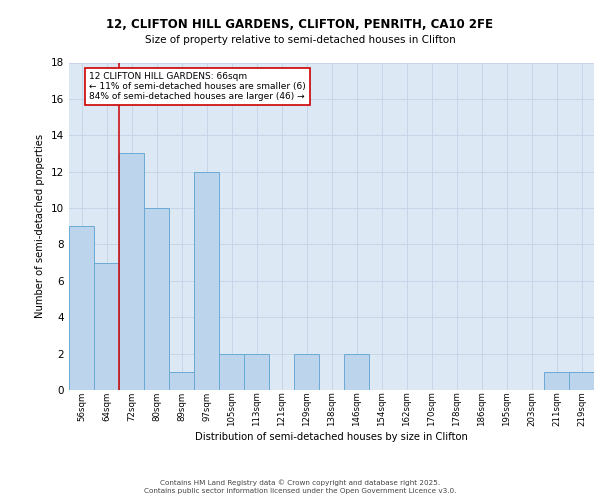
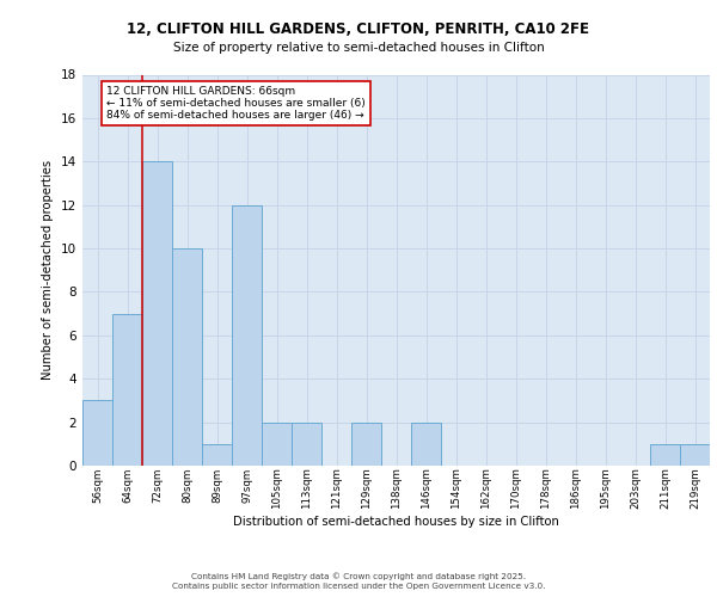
56sqm: 9 -> 3
72sqm: 13 -> 14
